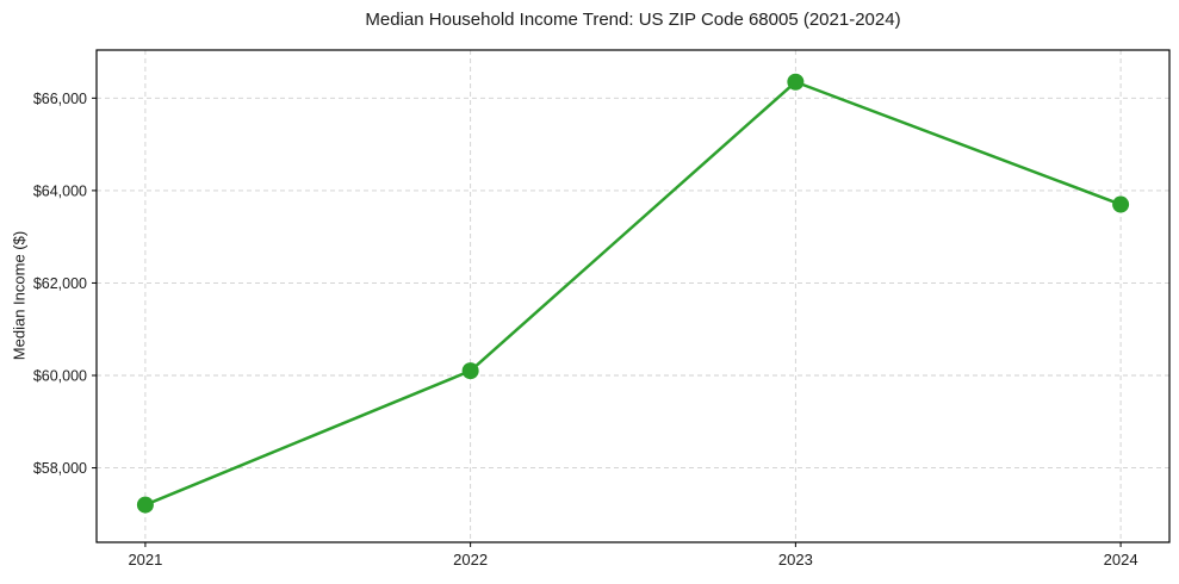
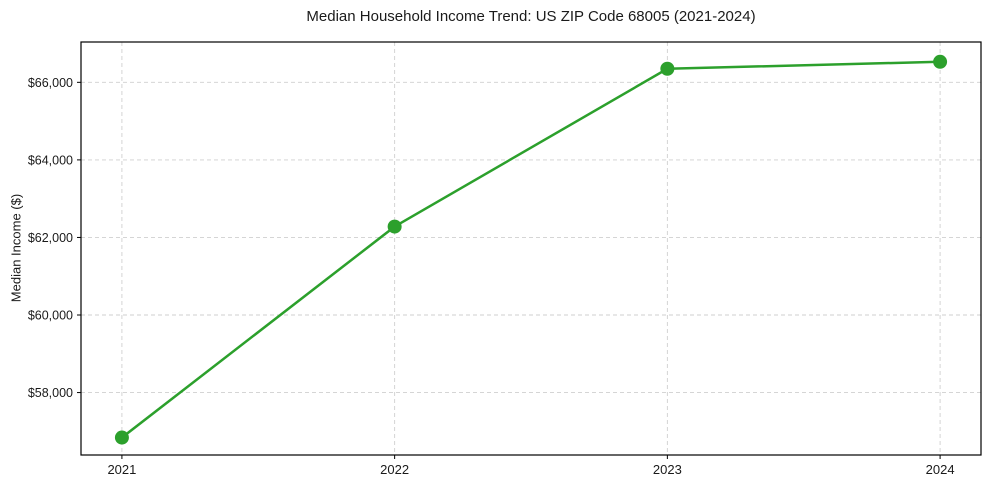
2021: $57200 -> $56800
2022: $60100 -> $62300
2024: $63700 -> $66500
